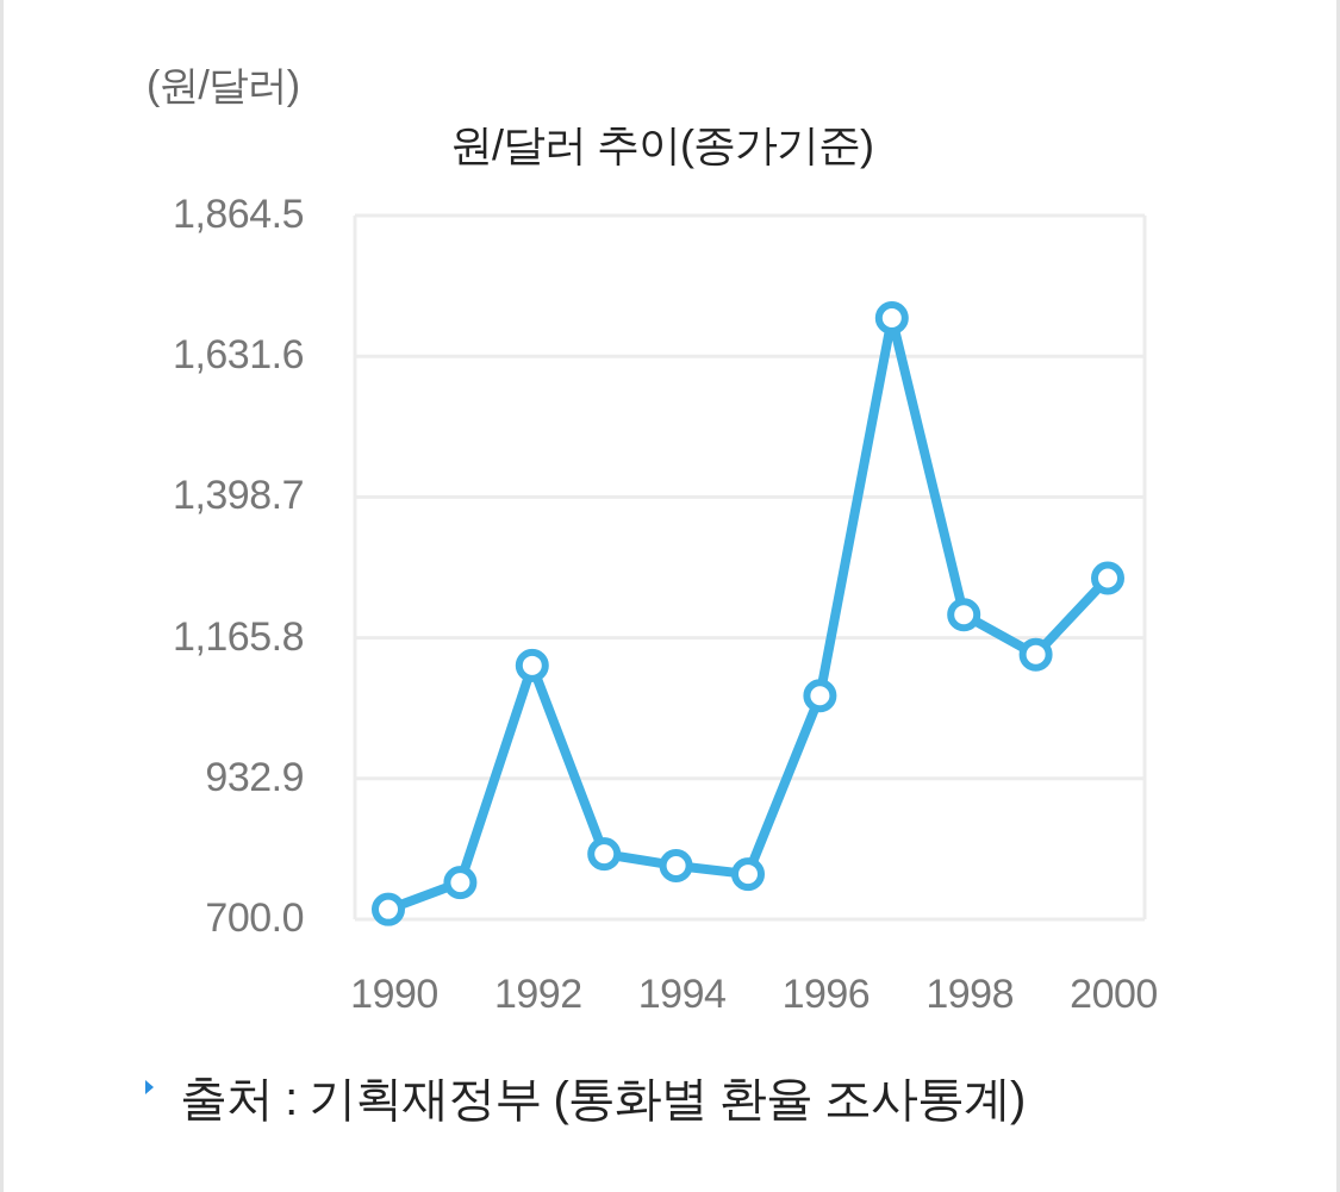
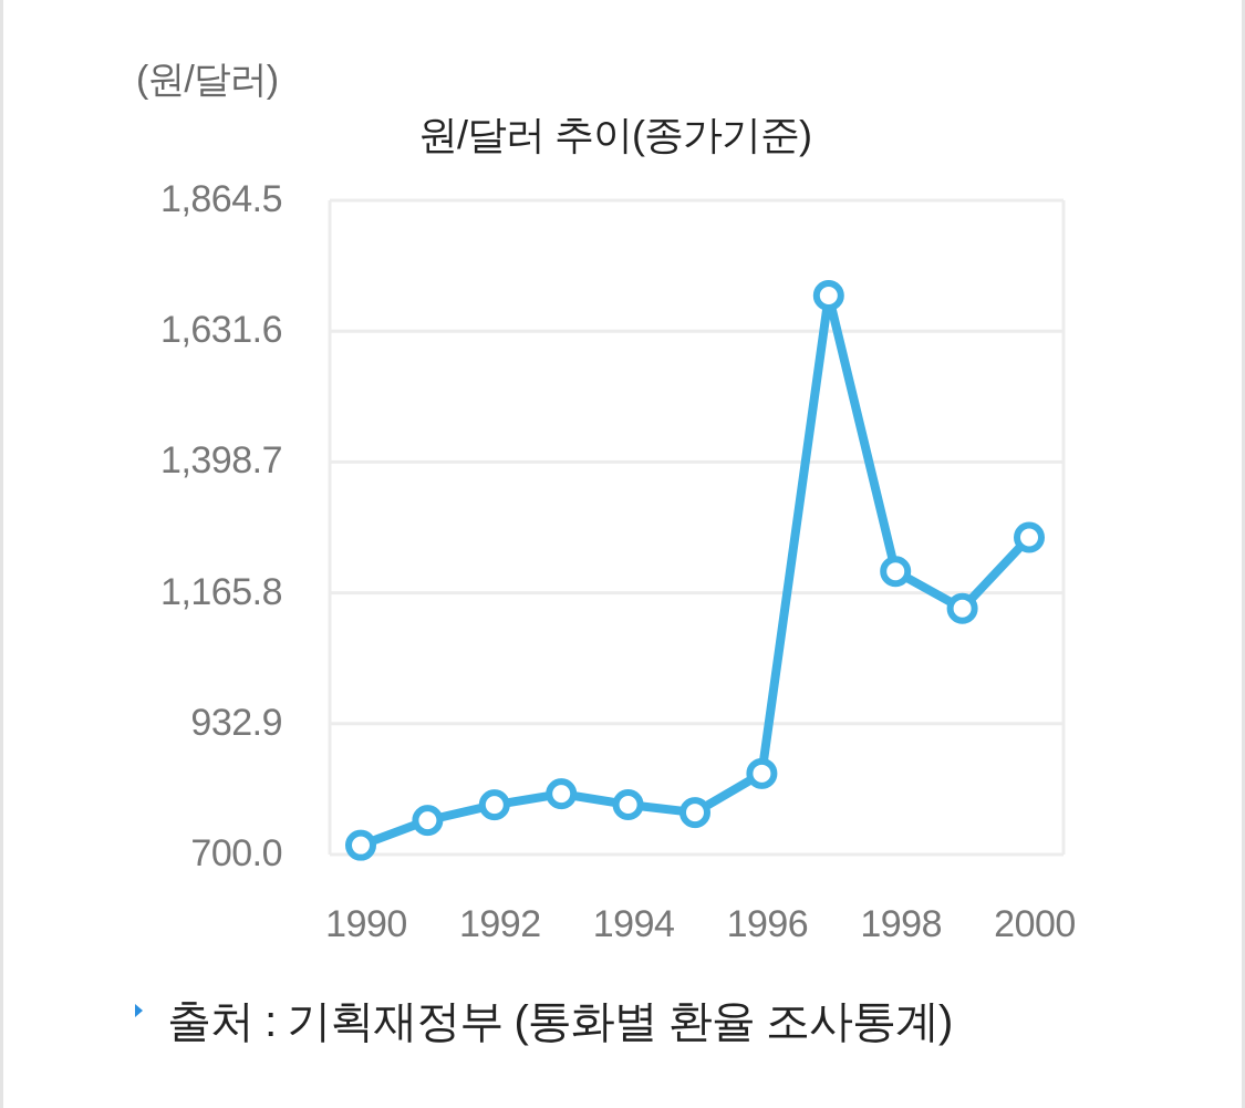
1992: 1120 -> 790
1996: 1070 -> 840
